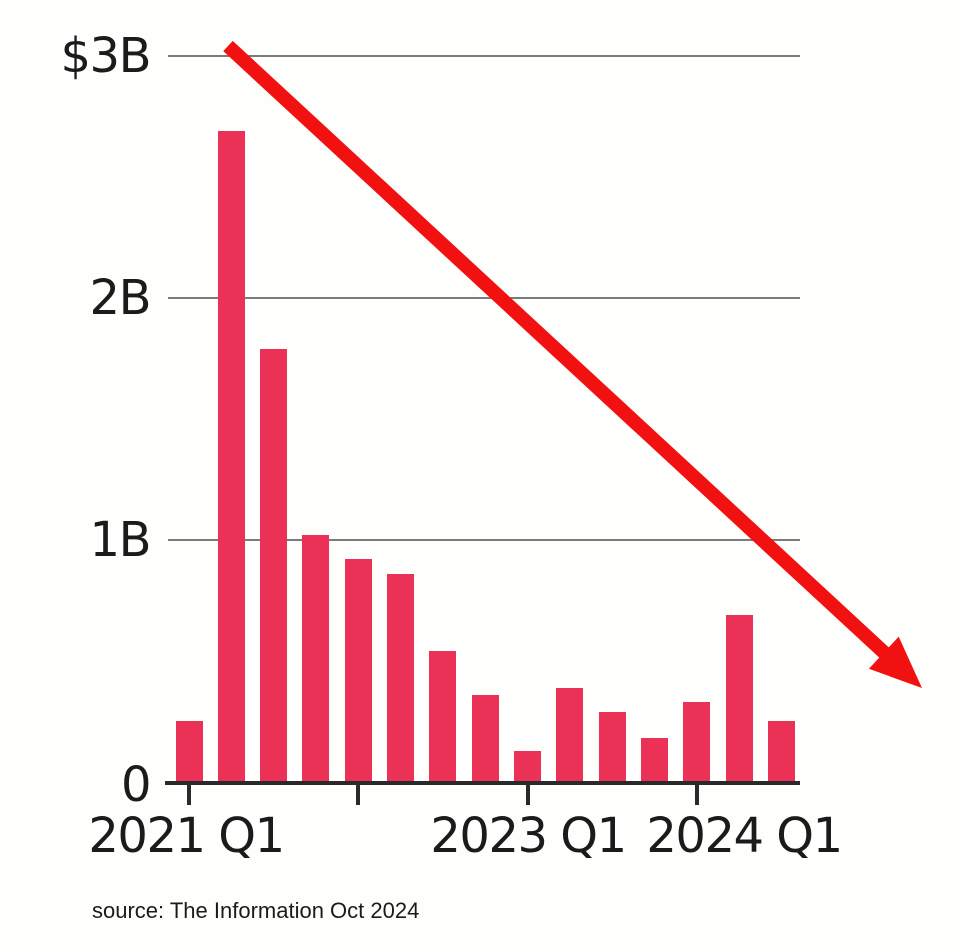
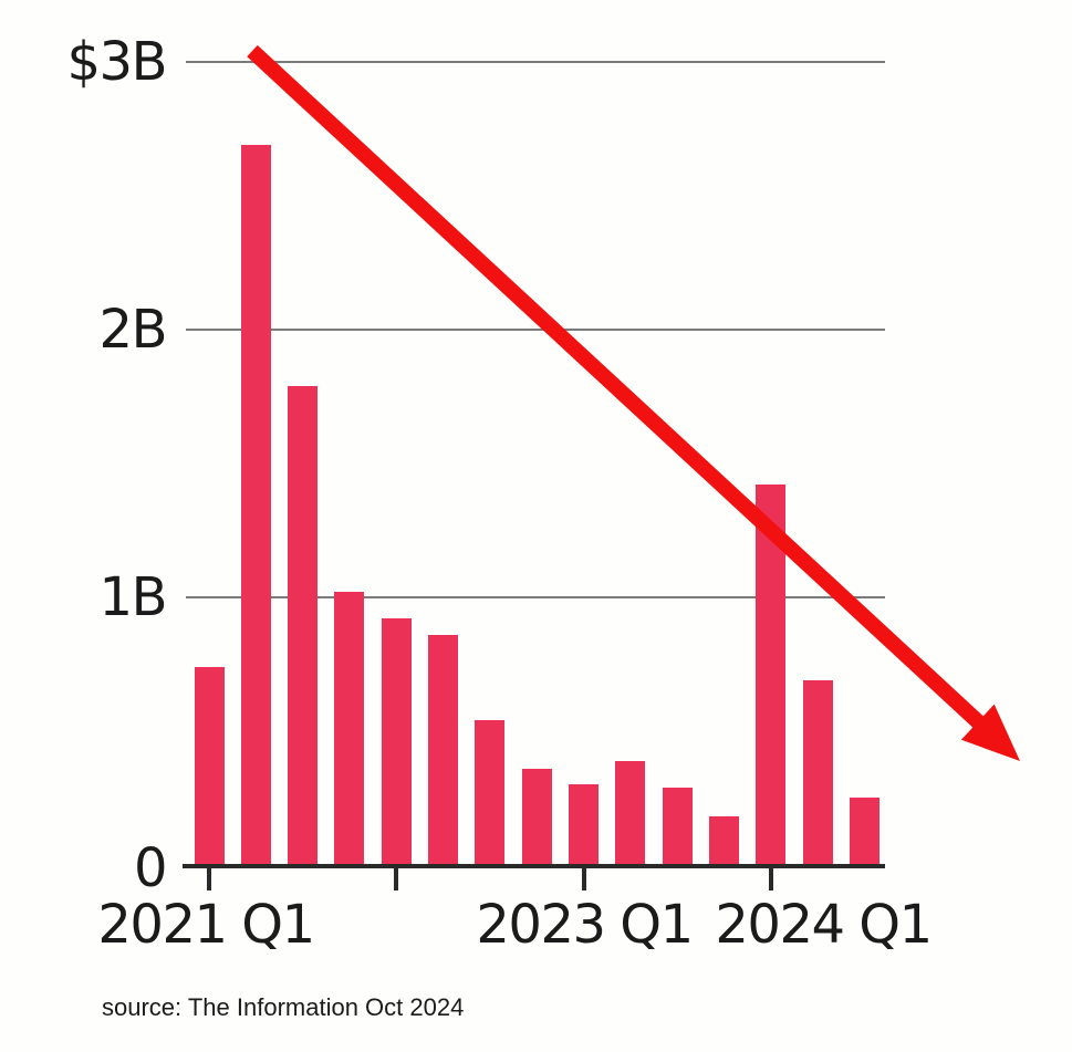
2021 Q1: $0.25B -> $0.74B
2023 Q1: $0.13B -> $0.30B
2024 Q1: $0.33B -> $1.42B
